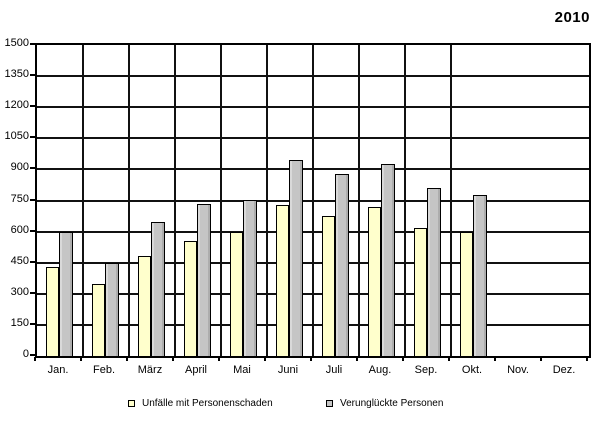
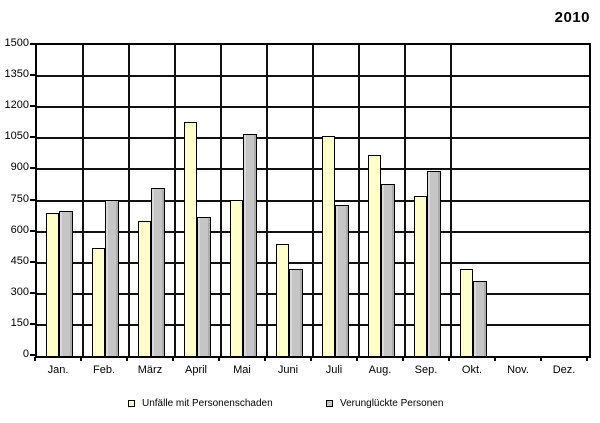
Unfälle mit Personenschaden/Jan.: 430 -> 690
Verunglückte Personen/Jan.: 600 -> 700
Unfälle mit Personenschaden/Feb.: 340 -> 520
Verunglückte Personen/Feb.: 450 -> 750
Unfälle mit Personenschaden/März: 480 -> 650
Verunglückte Personen/März: 640 -> 810
Unfälle mit Personenschaden/April: 560 -> 1130
Verunglückte Personen/April: 740 -> 670
Unfälle mit Personenschaden/Mai: 600 -> 750
Verunglückte Personen/Mai: 750 -> 1070
Unfälle mit Personenschaden/Juni: 730 -> 540
Verunglückte Personen/Juni: 940 -> 420
Unfälle mit Personenschaden/Juli: 680 -> 1060
Verunglückte Personen/Juli: 880 -> 730
Unfälle mit Personenschaden/Aug.: 720 -> 970
Verunglückte Personen/Aug.: 920 -> 830
Unfälle mit Personenschaden/Sep.: 620 -> 770
Verunglückte Personen/Sep.: 810 -> 890
Unfälle mit Personenschaden/Okt.: 600 -> 420
Verunglückte Personen/Okt.: 780 -> 360
